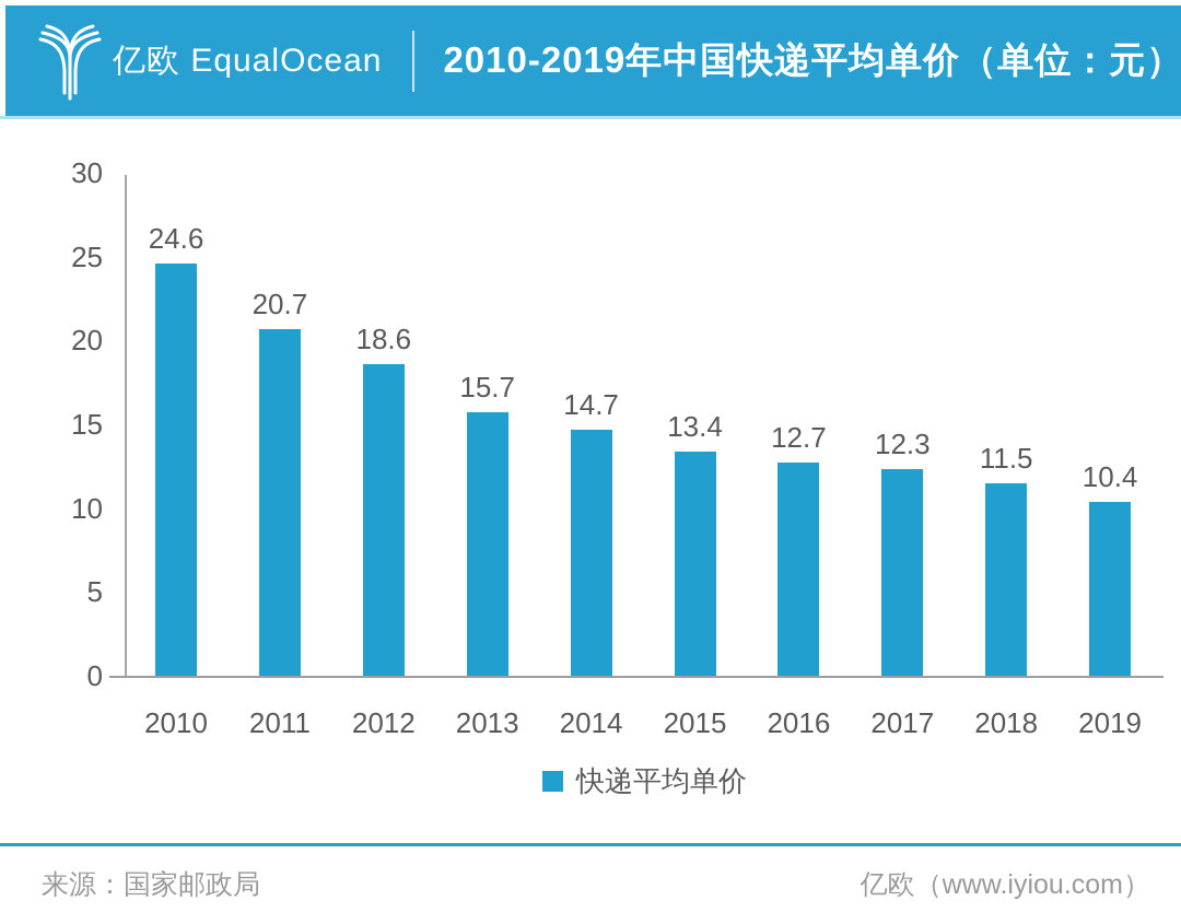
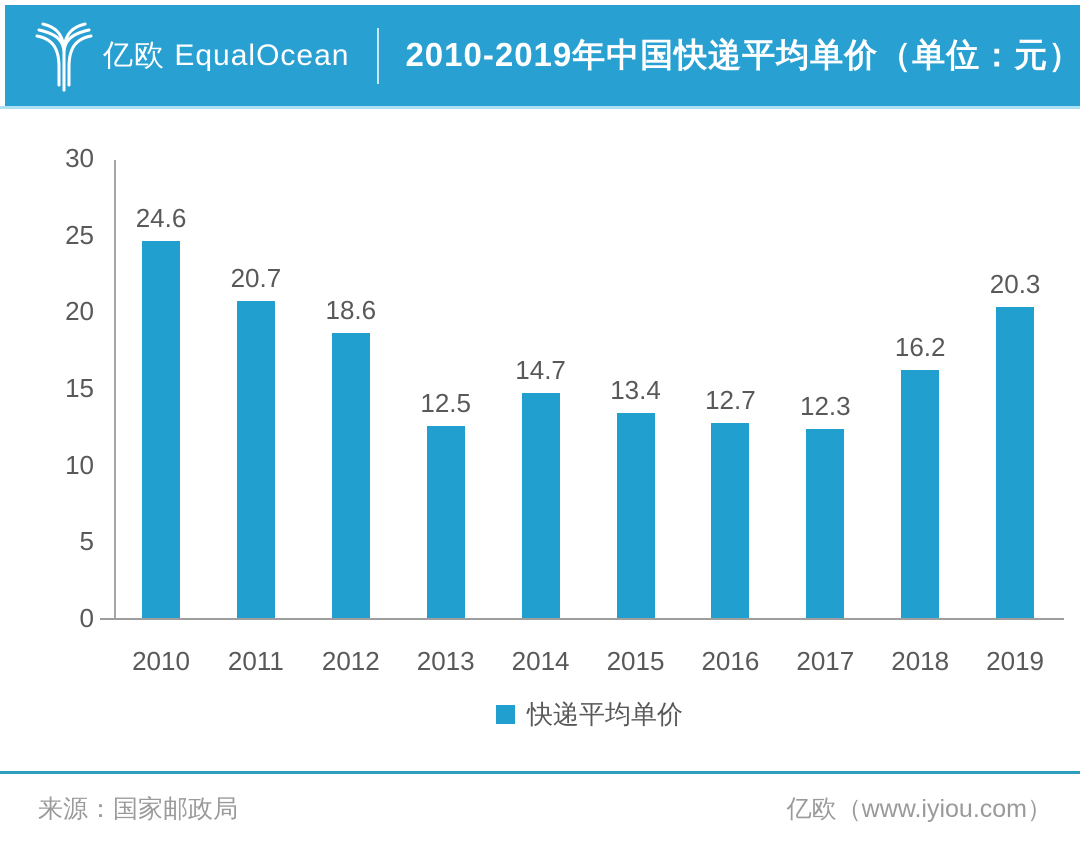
2013: 15.7 -> 12.5
2018: 11.5 -> 16.2
2019: 10.4 -> 20.3
